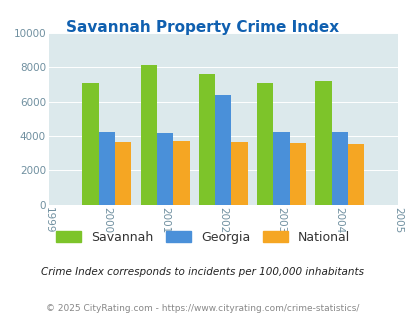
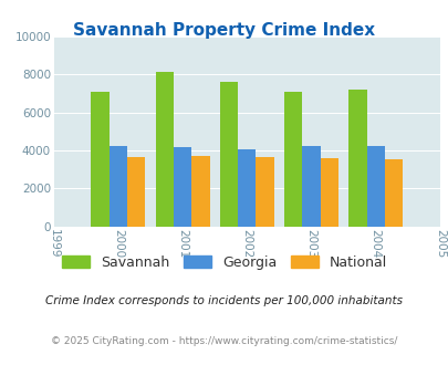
Georgia/2002: 6400 -> 4100
